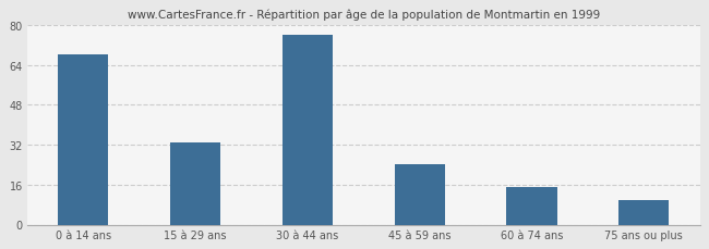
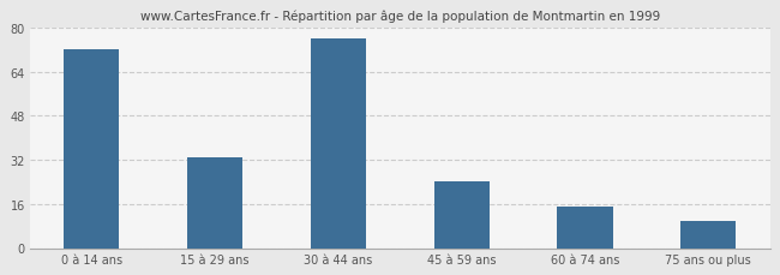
0 à 14 ans: 68 -> 72
